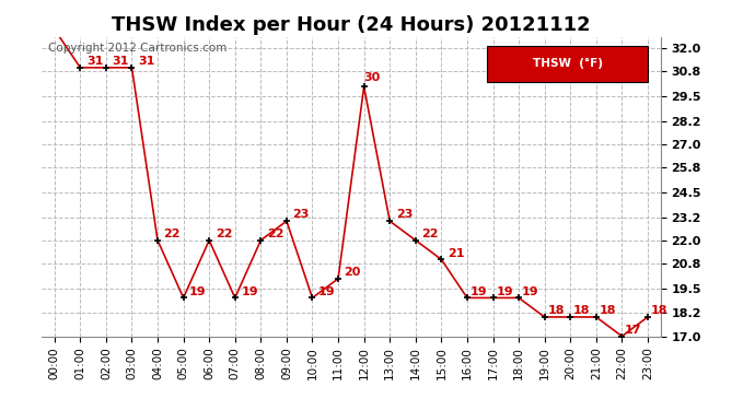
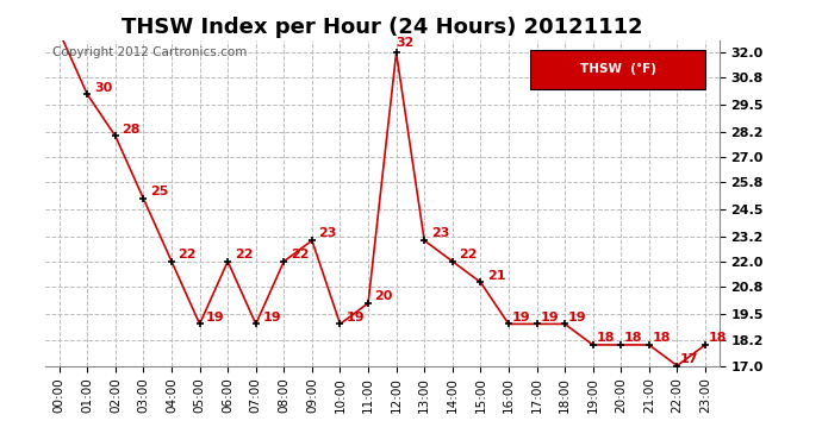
01:00: 31 -> 30
02:00: 31 -> 28
03:00: 31 -> 25
12:00: 30 -> 32
